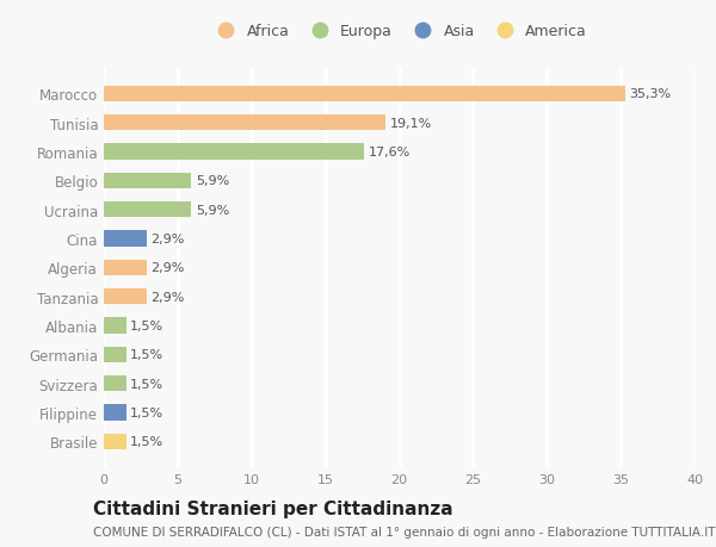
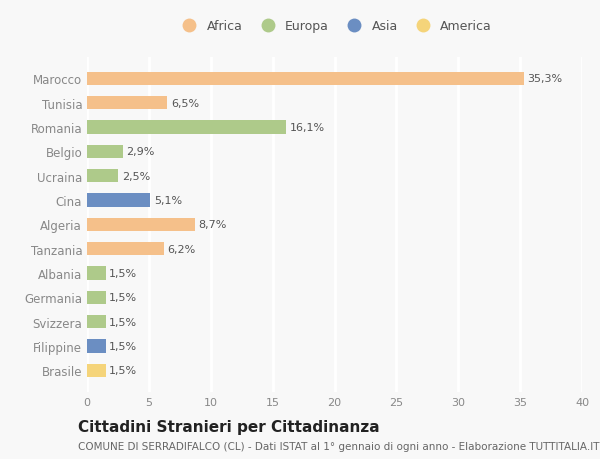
Tunisia: 19,1% -> 6,5%
Romania: 17,6% -> 16,1%
Belgio: 5,9% -> 2,9%
Ucraina: 5,9% -> 2,5%
Cina: 2,9% -> 5,1%
Algeria: 2,9% -> 8,7%
Tanzania: 2,9% -> 6,2%
